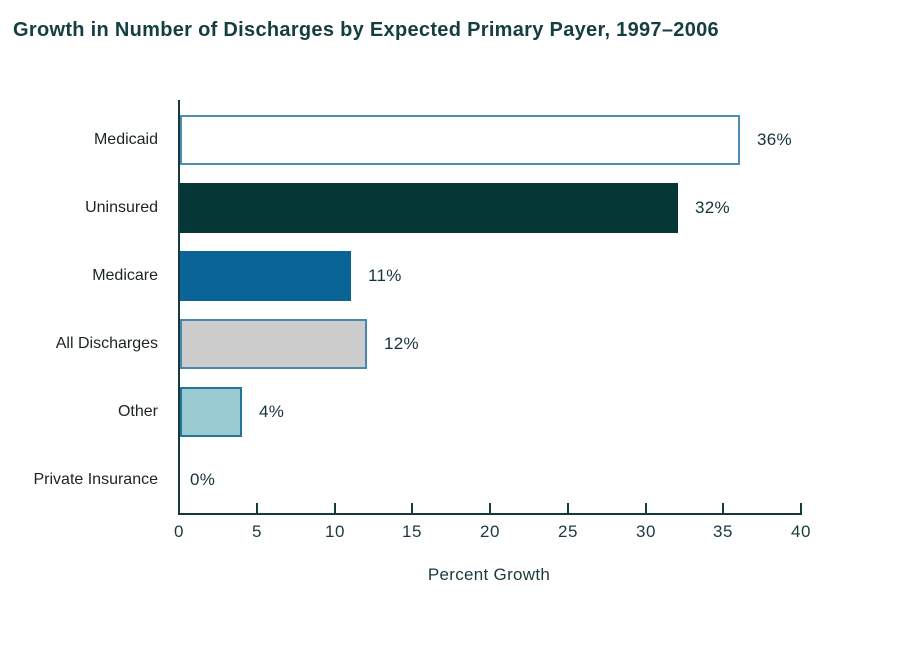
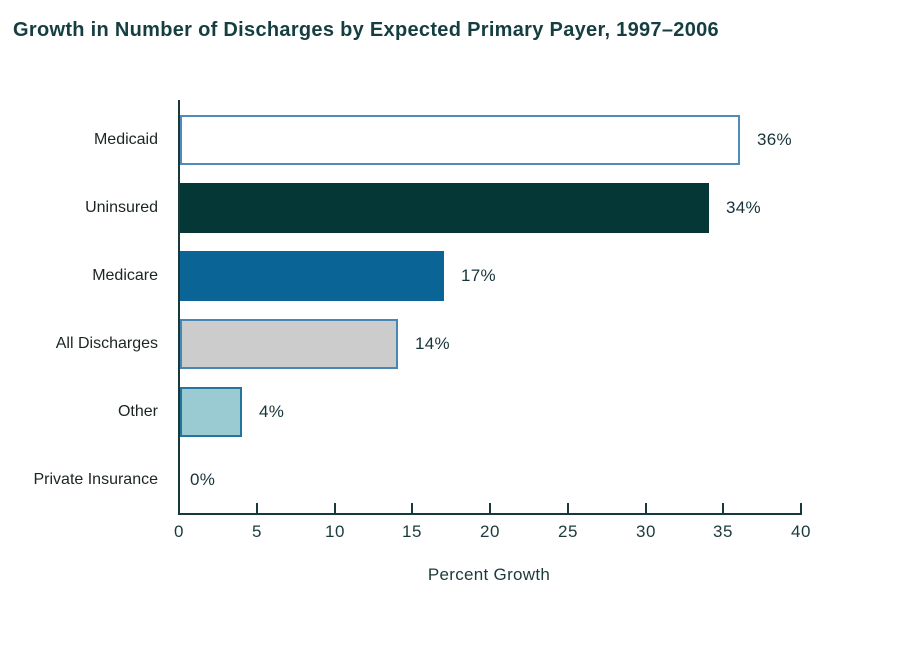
Uninsured: 32% -> 34%
Medicare: 11% -> 17%
All Discharges: 12% -> 14%
